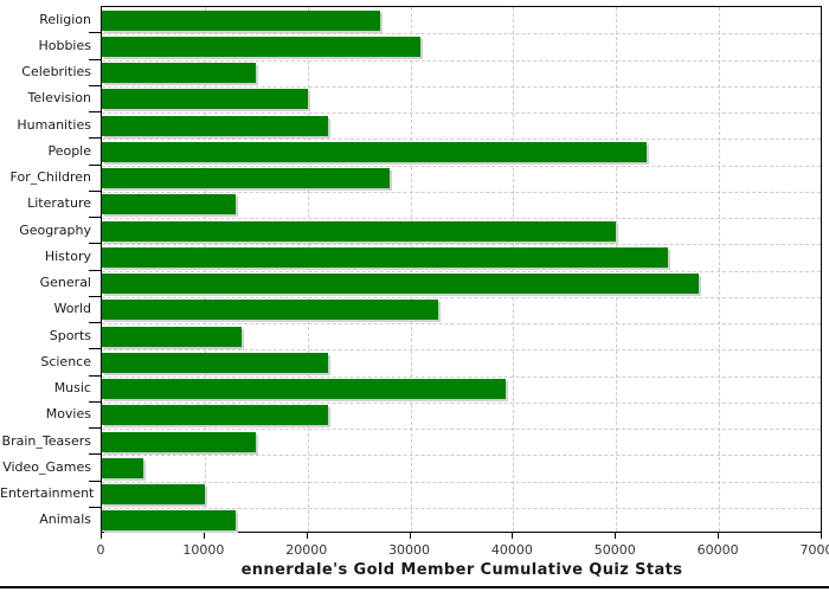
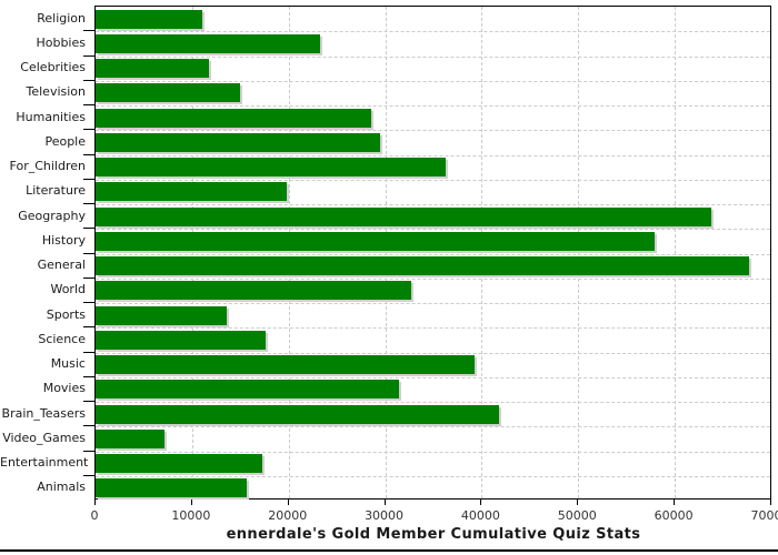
Religion: 27000 -> 11000
Hobbies: 31000 -> 23000
Celebrities: 15000 -> 12000
Television: 20000 -> 15000
Humanities: 22000 -> 29000
People: 53000 -> 30000
For_Children: 28000 -> 36000
Literature: 13000 -> 20000
Geography: 50000 -> 64000
History: 55000 -> 58000
General: 58000 -> 68000
Science: 22000 -> 18000
Movies: 22000 -> 31000
Brain_Teasers: 15000 -> 42000
Video_Games: 4000 -> 7000
Entertainment: 10000 -> 17000
Animals: 13000 -> 16000
